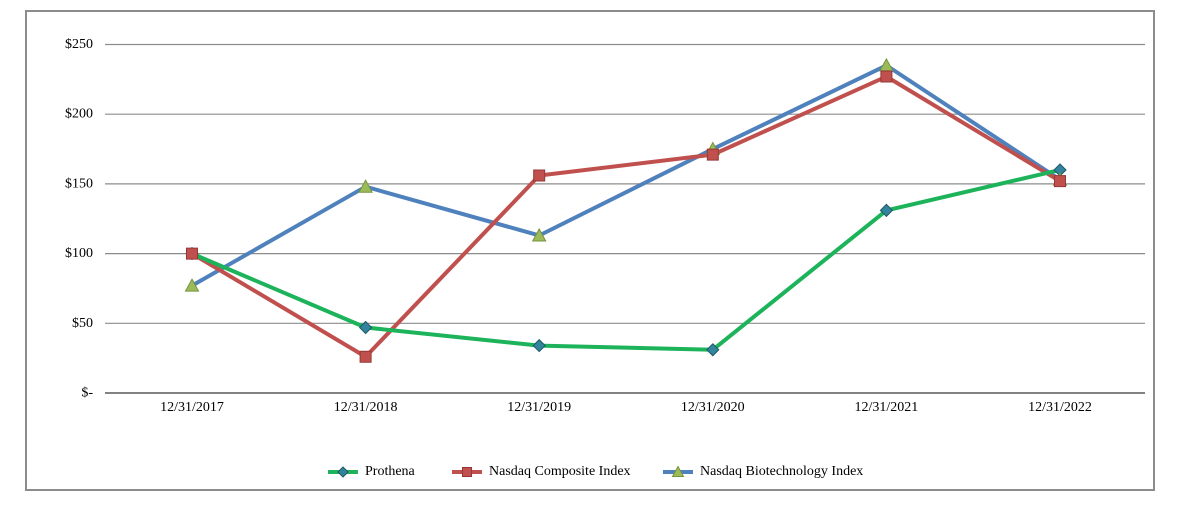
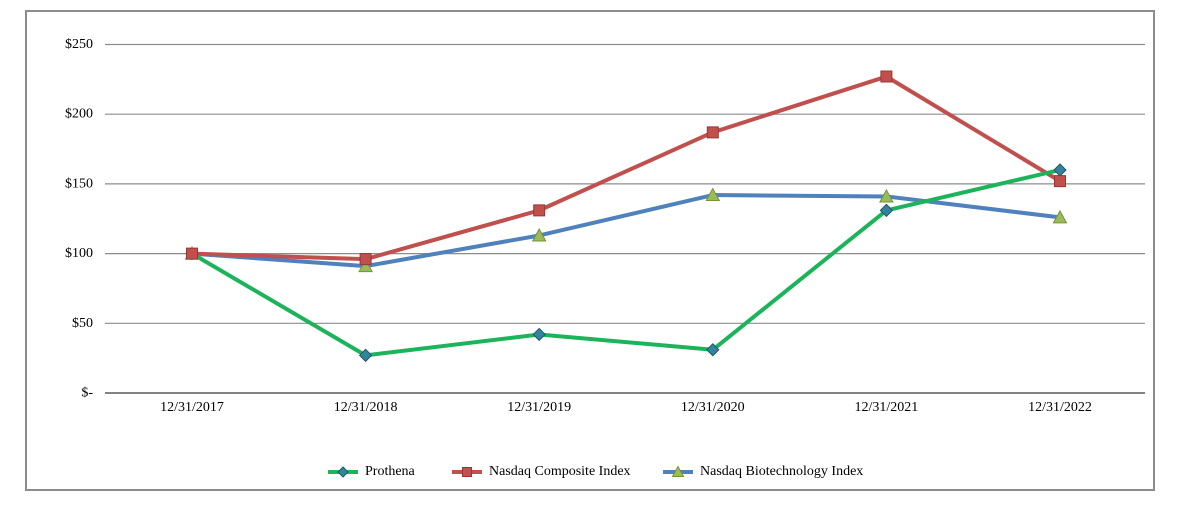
Nasdaq Biotechnology Index/12/31/2017: $77 -> $100
Prothena/12/31/2018: $47 -> $27
Nasdaq Composite Index/12/31/2018: $26 -> $96
Nasdaq Biotechnology Index/12/31/2018: $148 -> $91
Prothena/12/31/2019: $34 -> $42
Nasdaq Composite Index/12/31/2019: $156 -> $131
Nasdaq Composite Index/12/31/2020: $171 -> $187
Nasdaq Biotechnology Index/12/31/2020: $175 -> $142
Nasdaq Biotechnology Index/12/31/2021: $235 -> $141
Nasdaq Biotechnology Index/12/31/2022: $153 -> $126
